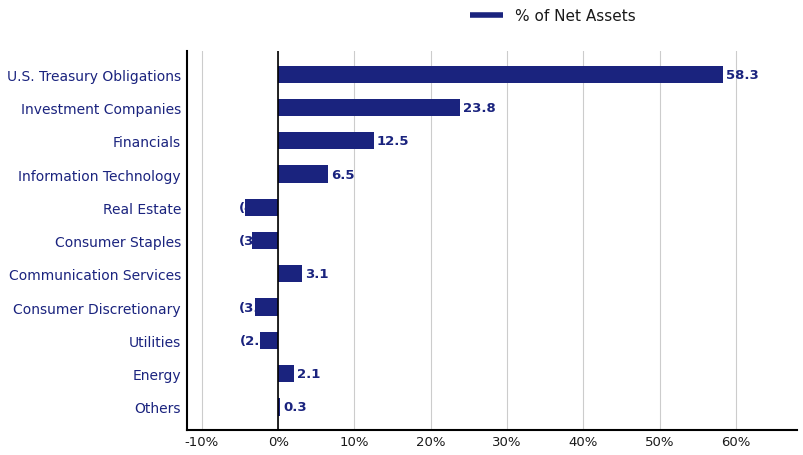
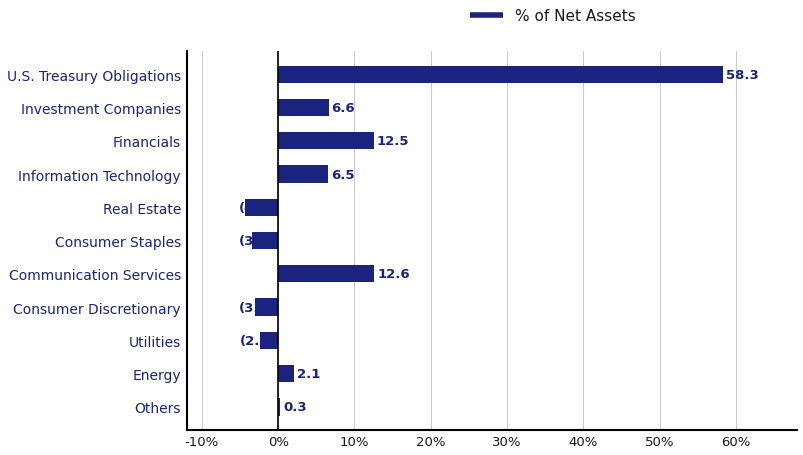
Investment Companies: 23.8 -> 6.6
Communication Services: 3.1 -> 12.6
